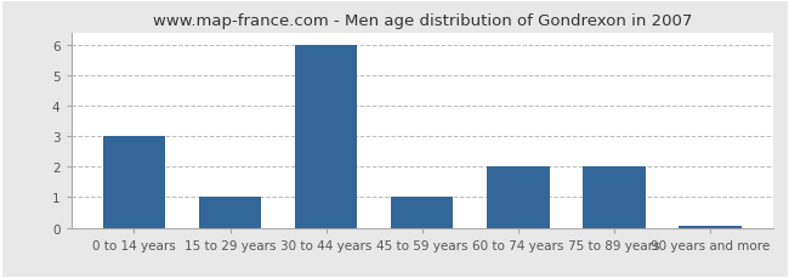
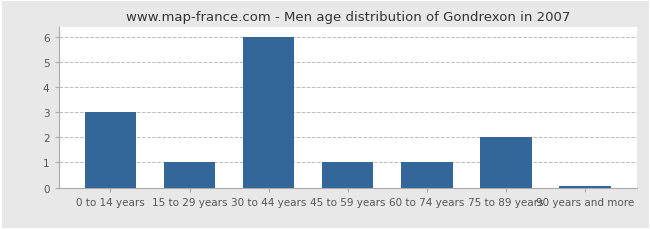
60 to 74 years: 2.00 -> 1.00
